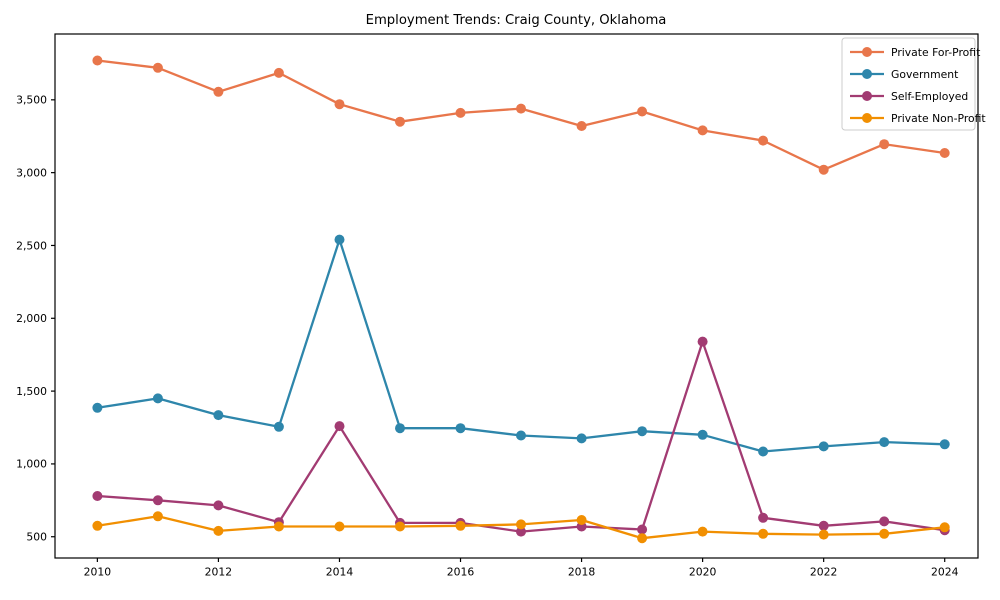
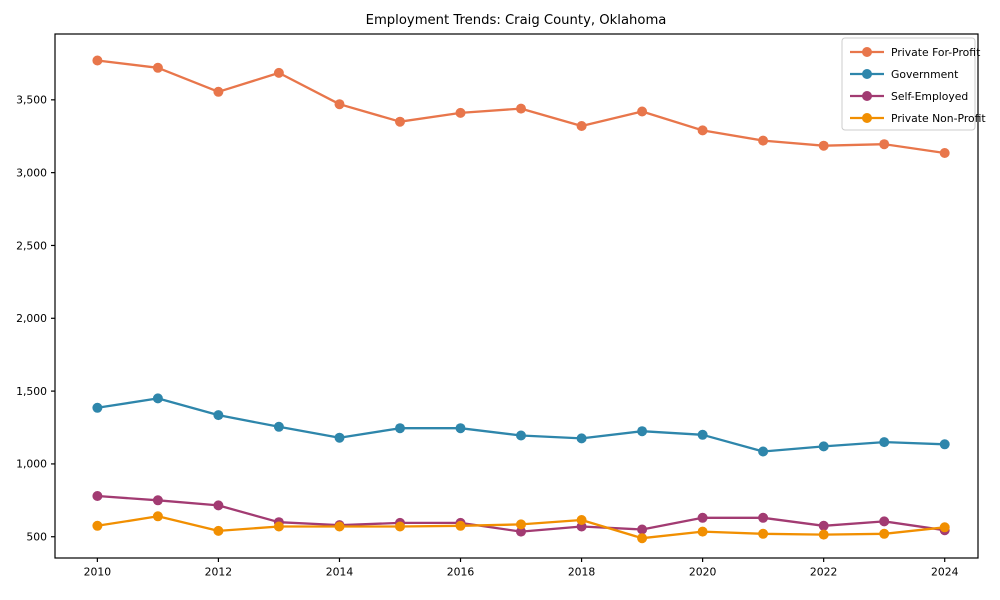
Government/2014: 2540 -> 1180
Self-Employed/2014: 1260 -> 580
Self-Employed/2020: 1840 -> 630
Private For-Profit/2022: 3020 -> 3180
